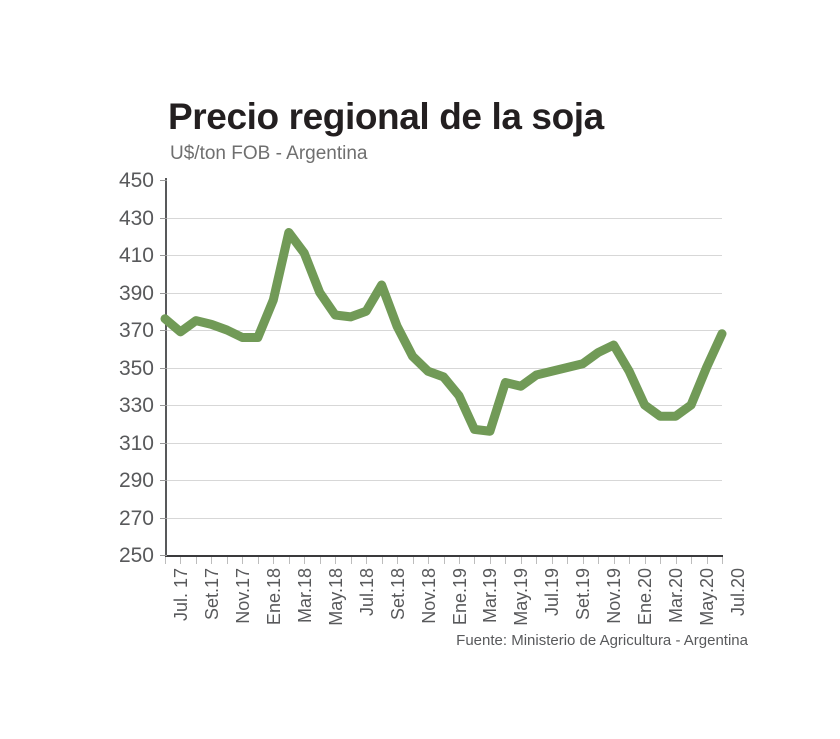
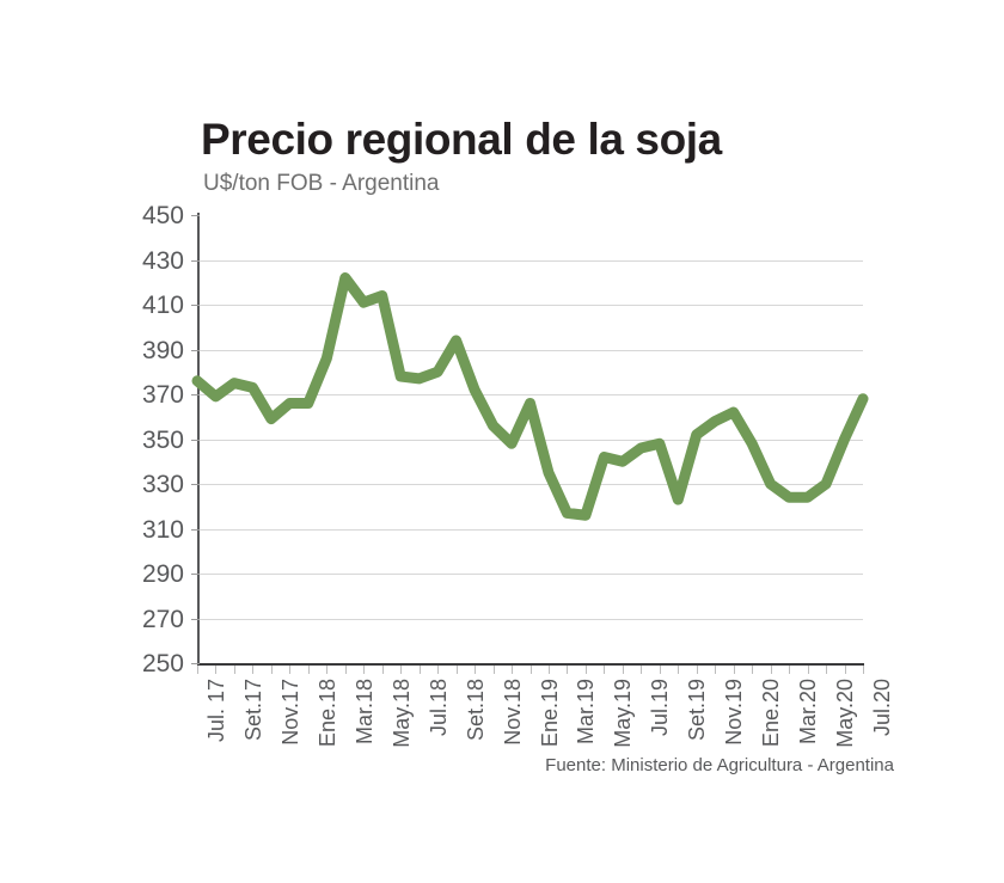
Nov.17: 370 -> 359
May.18: 390 -> 414
Ene.19: 345 -> 366
Set.19: 350 -> 323
